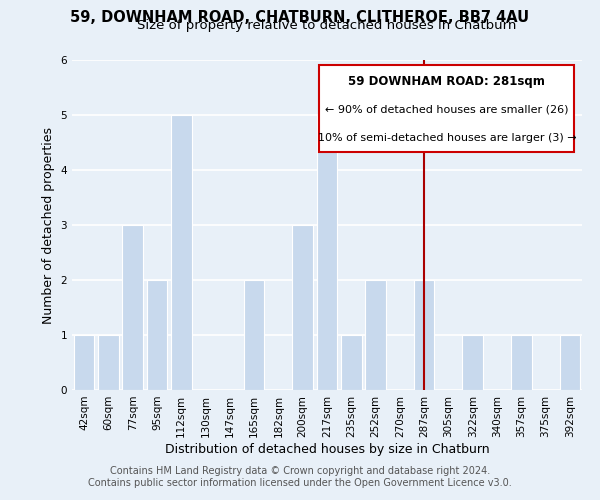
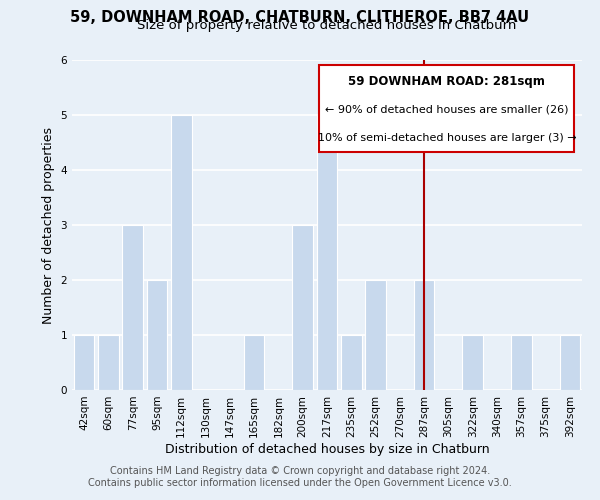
165sqm: 2 -> 1
